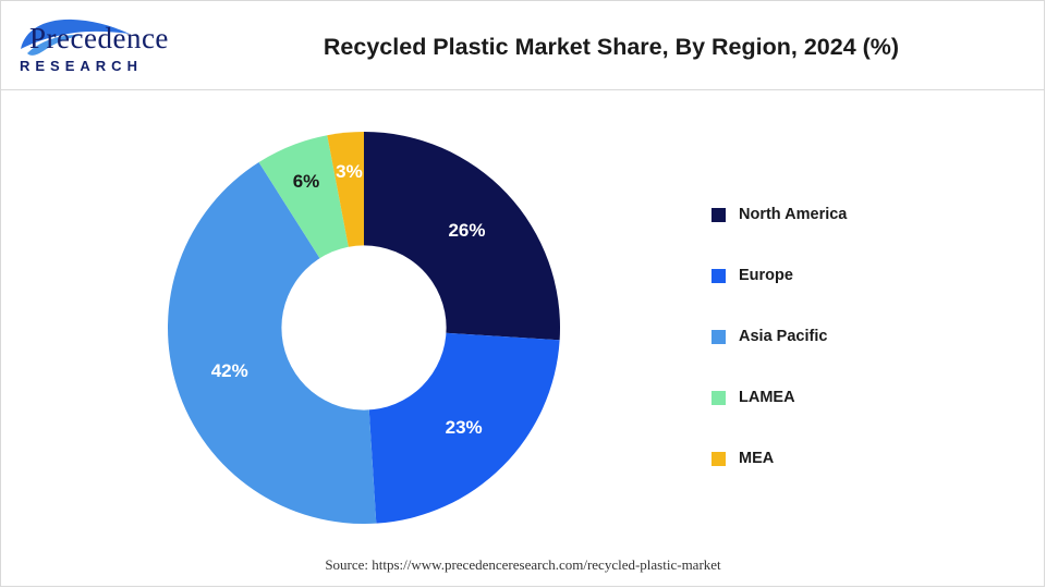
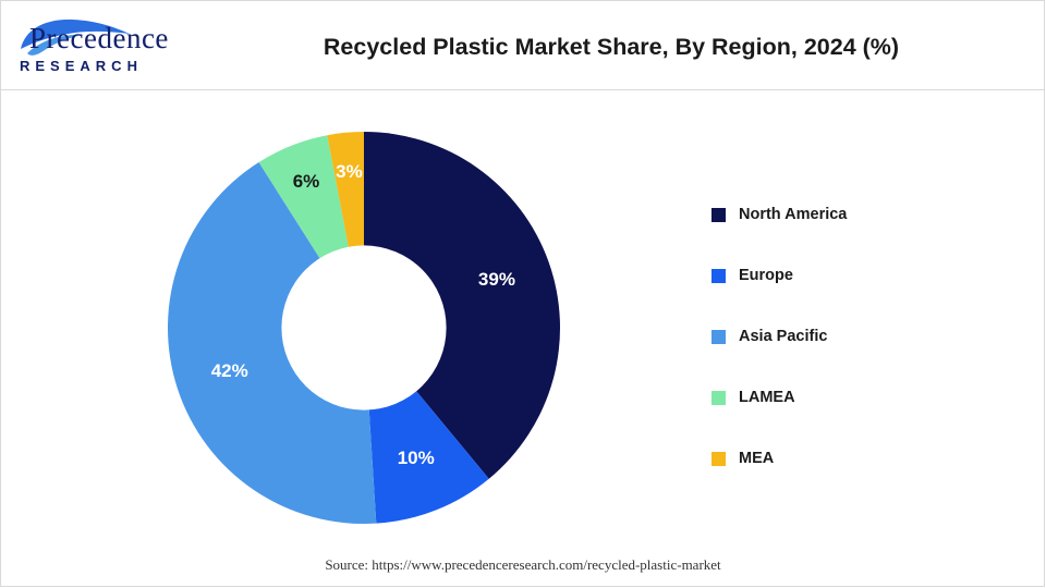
North America: 26% -> 39%
Europe: 23% -> 10%
